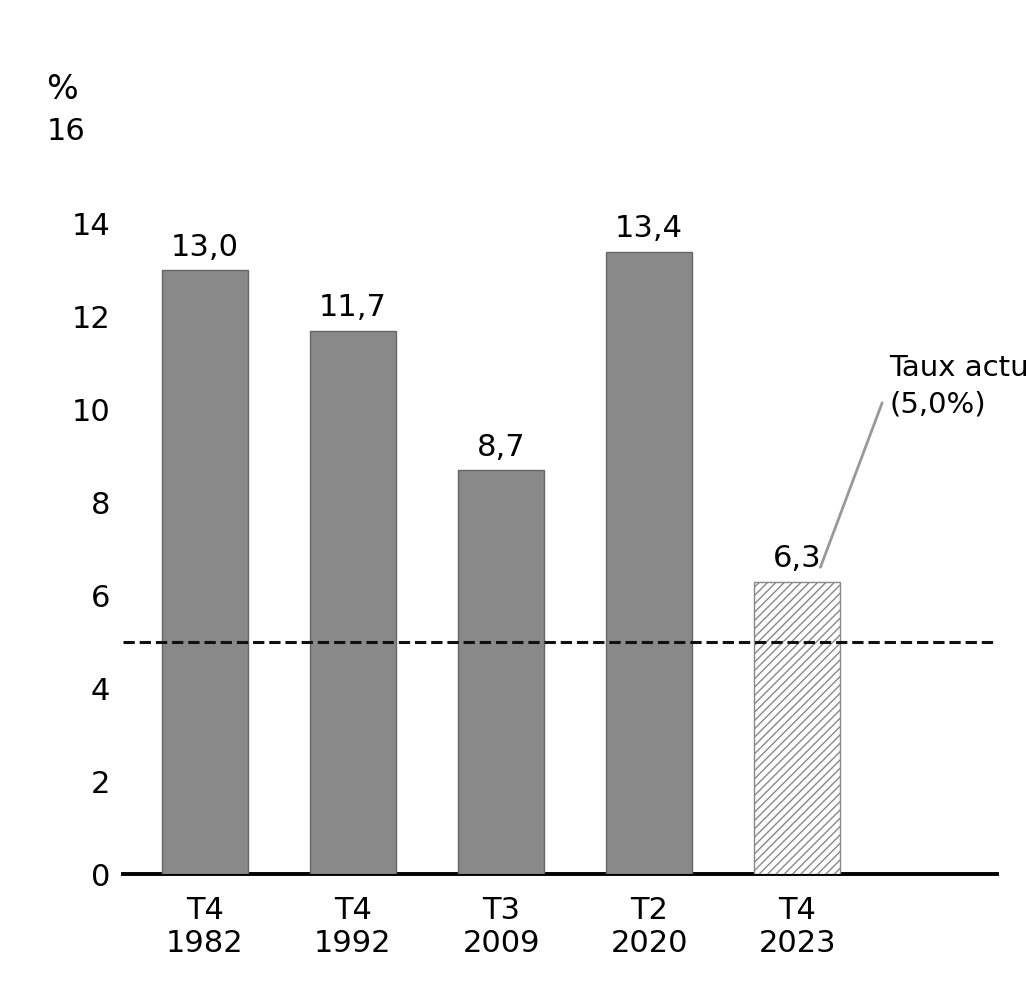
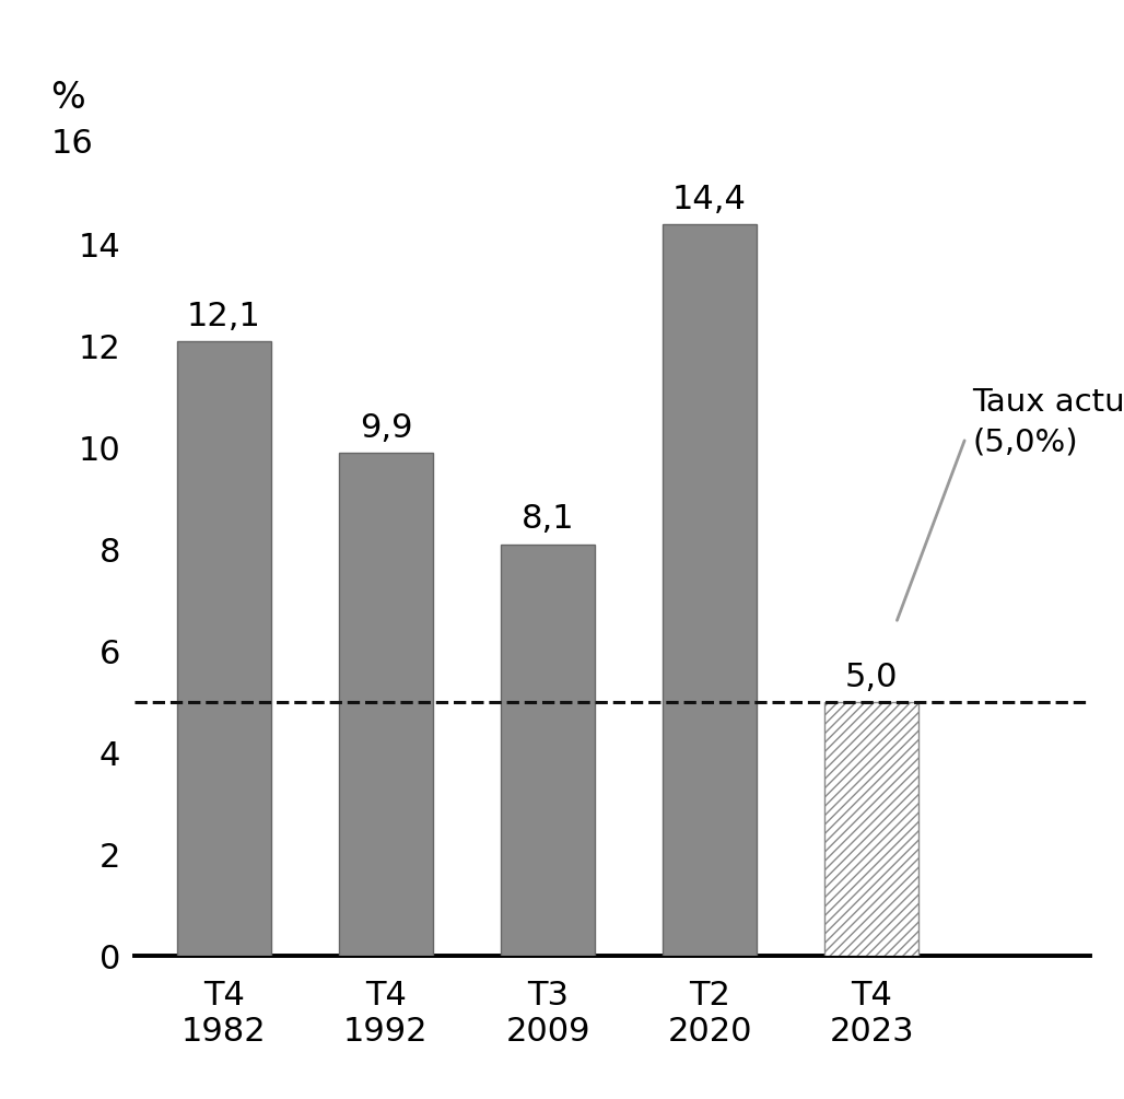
T4 1982: 13,0 -> 12,1
T4 1992: 11,7 -> 9,9
T3 2009: 8,7 -> 8,1
T2 2020: 13,4 -> 14,4
T4 2023: 6,3 -> 5,0
